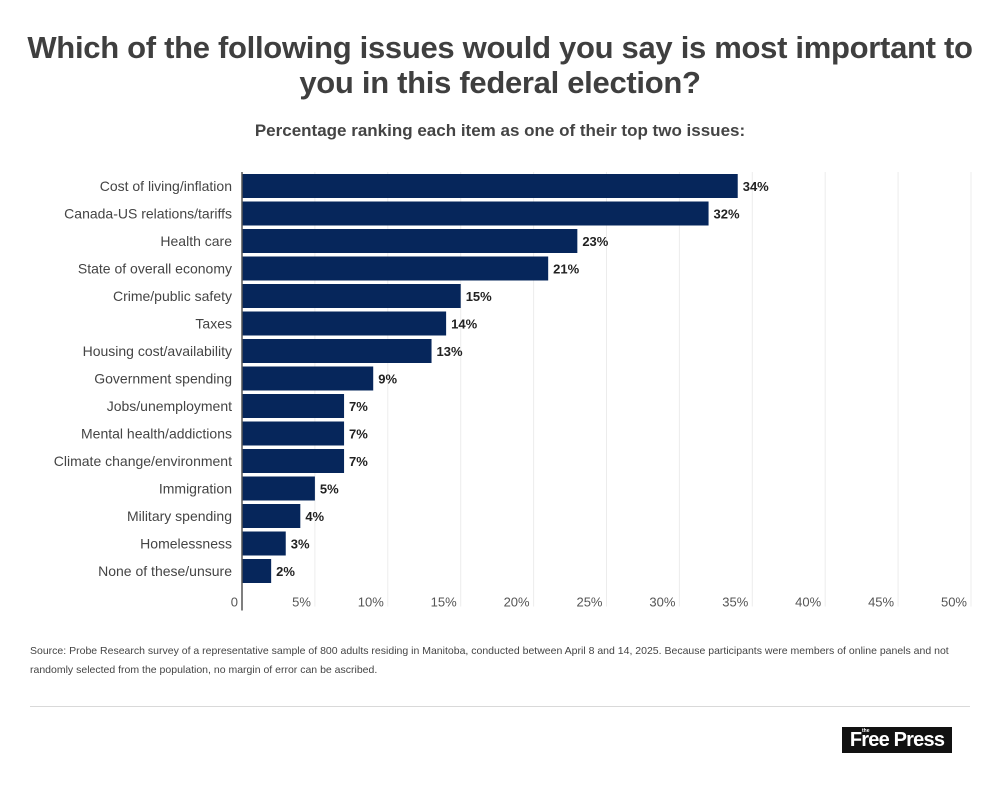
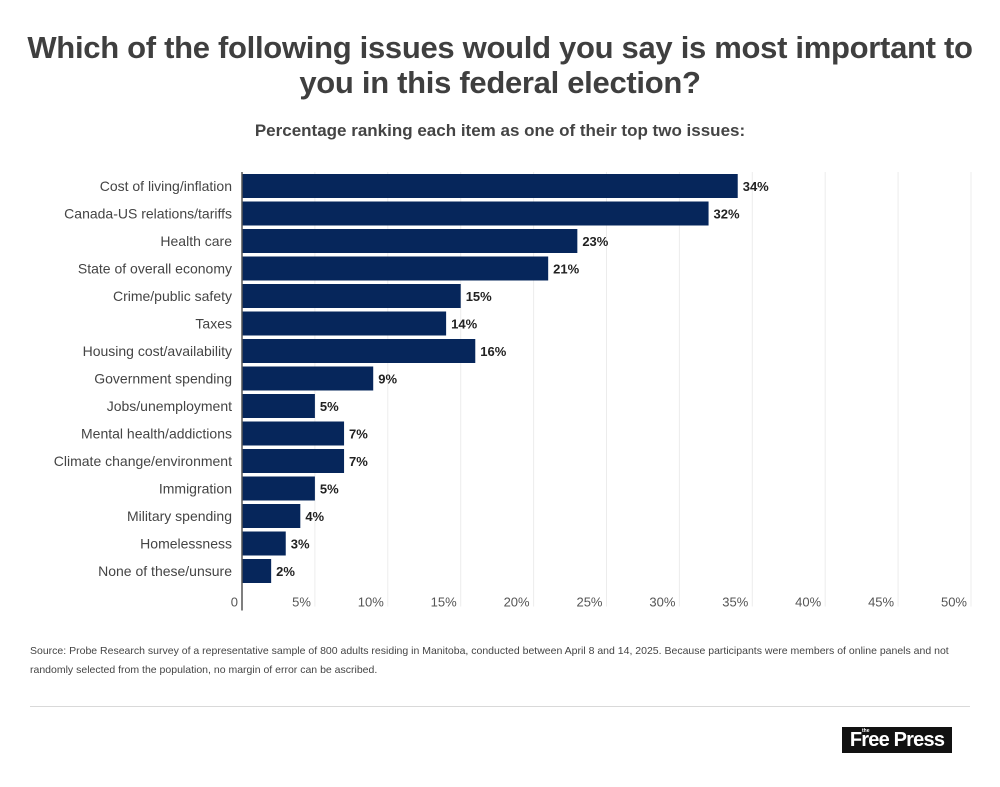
Housing cost/availability: 13% -> 16%
Jobs/unemployment: 7% -> 5%
